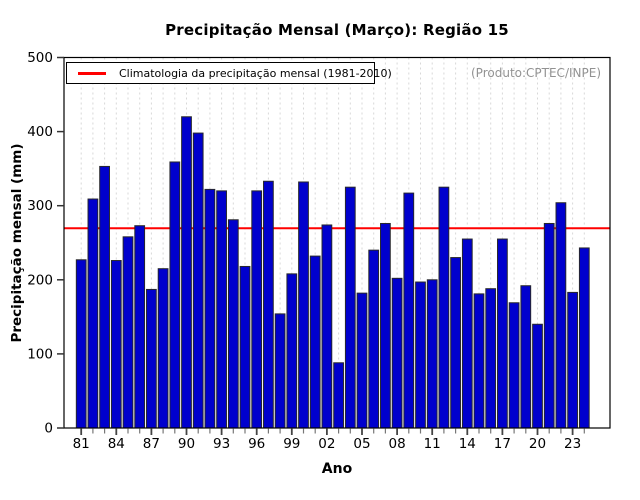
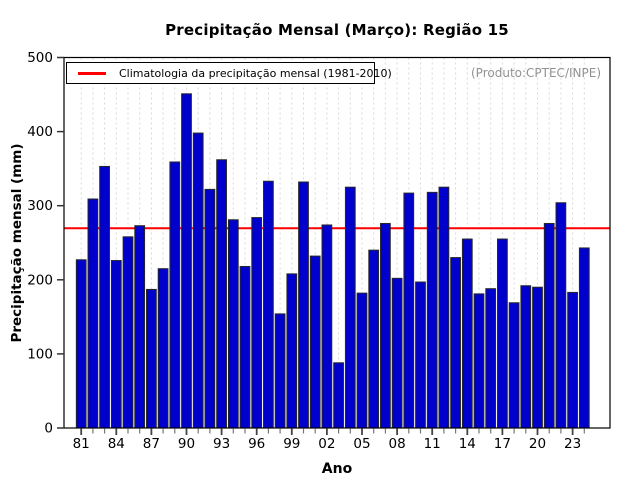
90: 420 -> 450
93: 320 -> 360
96: 320 -> 280
11: 200 -> 320
20: 140 -> 190
